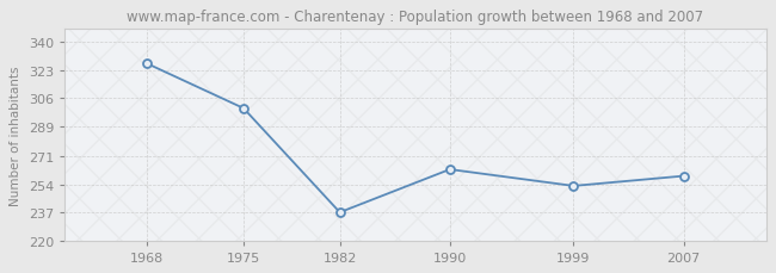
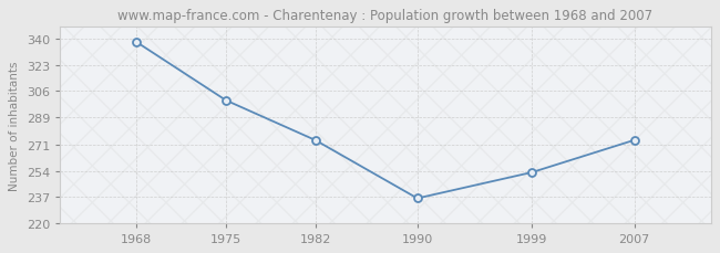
1968: 327 -> 338
1982: 237 -> 274
1990: 263 -> 236
2007: 259 -> 274
